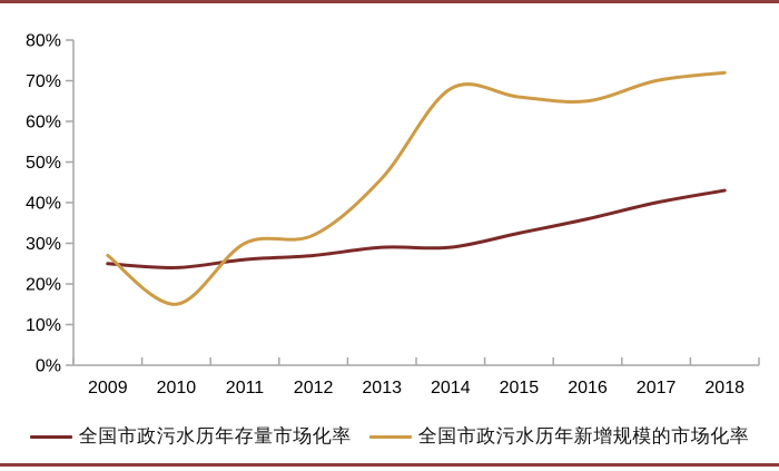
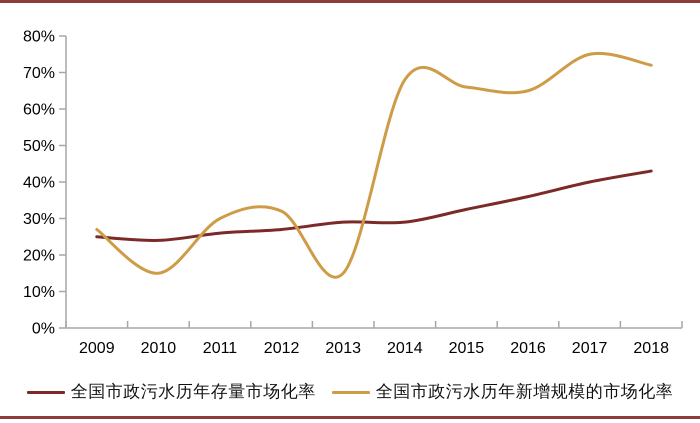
全国市政污水历年新增规模的市场化率/2013: 46% -> 15%
全国市政污水历年新增规模的市场化率/2017: 70% -> 75%
